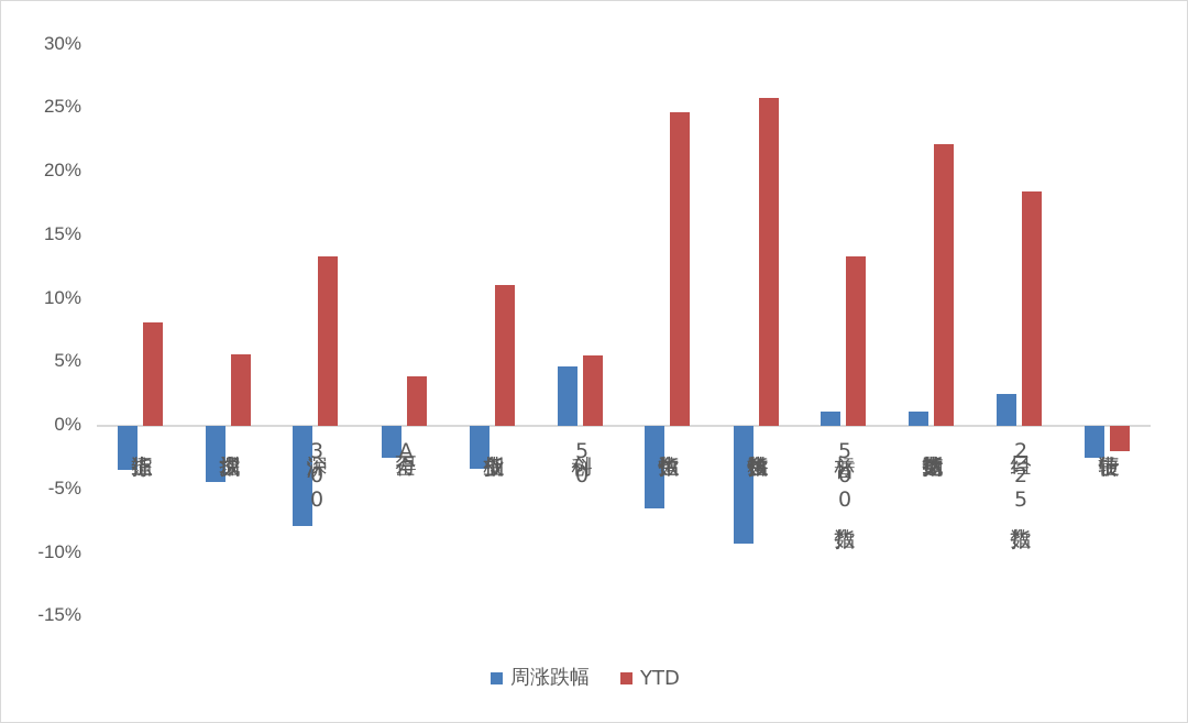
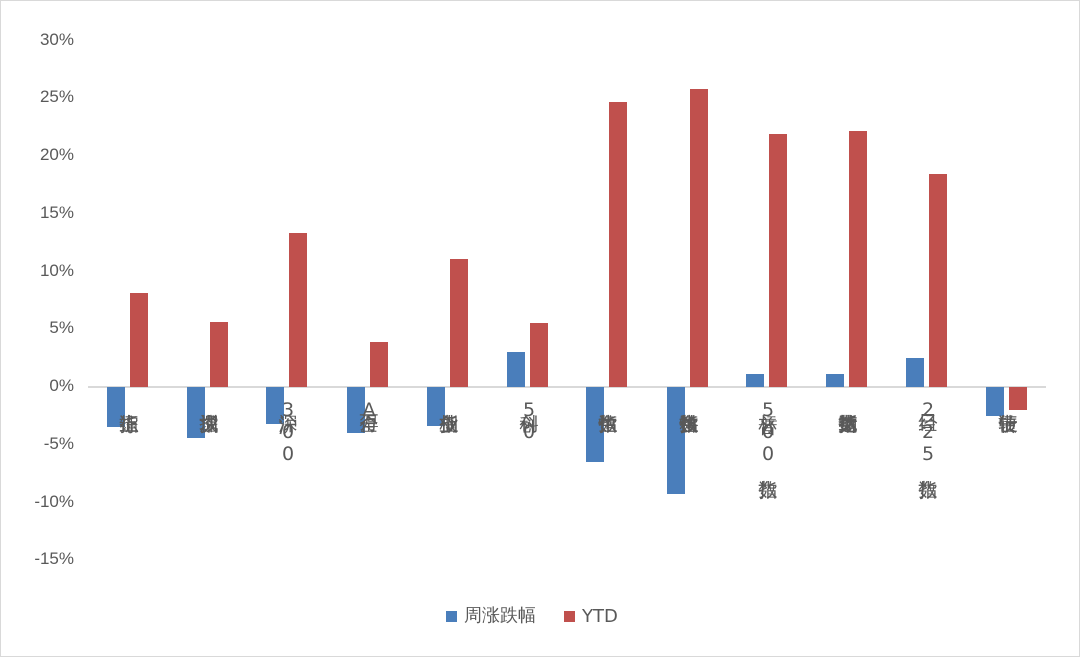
周涨跌幅/沪深300: -7.9% -> -3.2%
周涨跌幅/万得全A: -2.5% -> -4.0%
周涨跌幅/科创50: 4.7% -> 3.0%
YTD/标普500指数: 13.3% -> 21.9%
